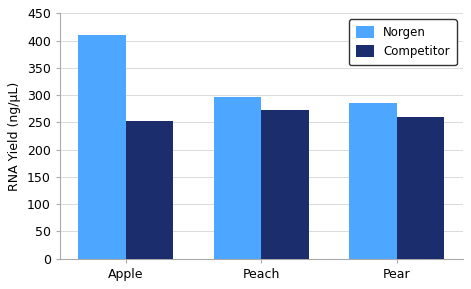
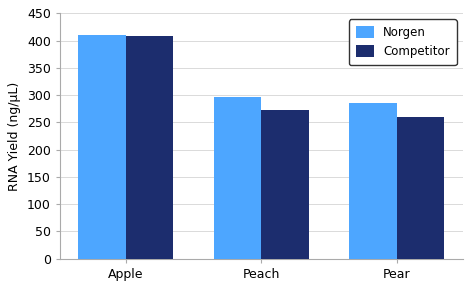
Competitor/Apple: 252 -> 408
